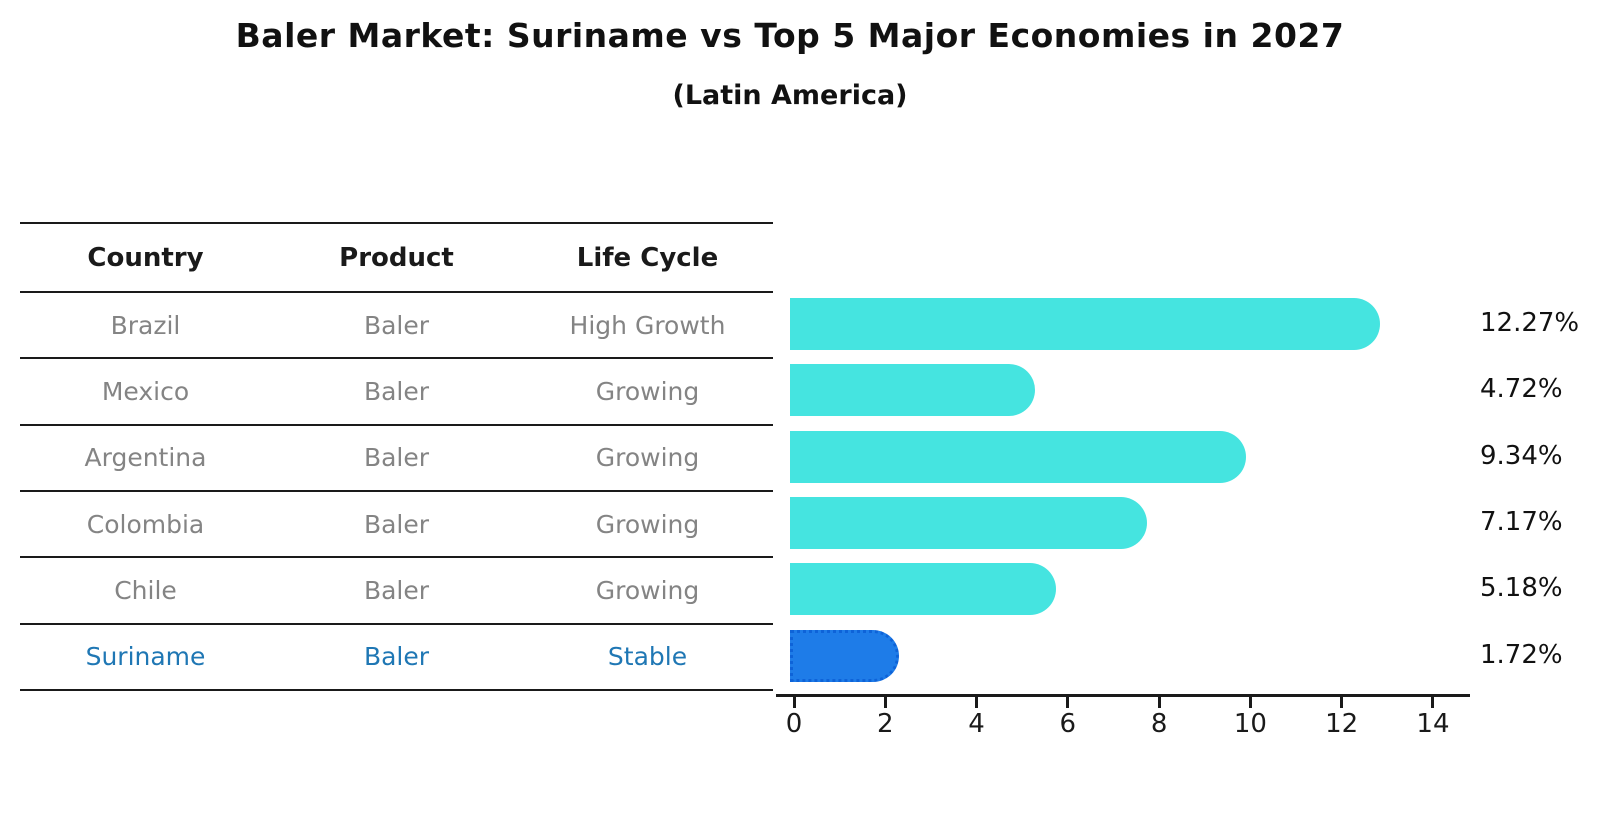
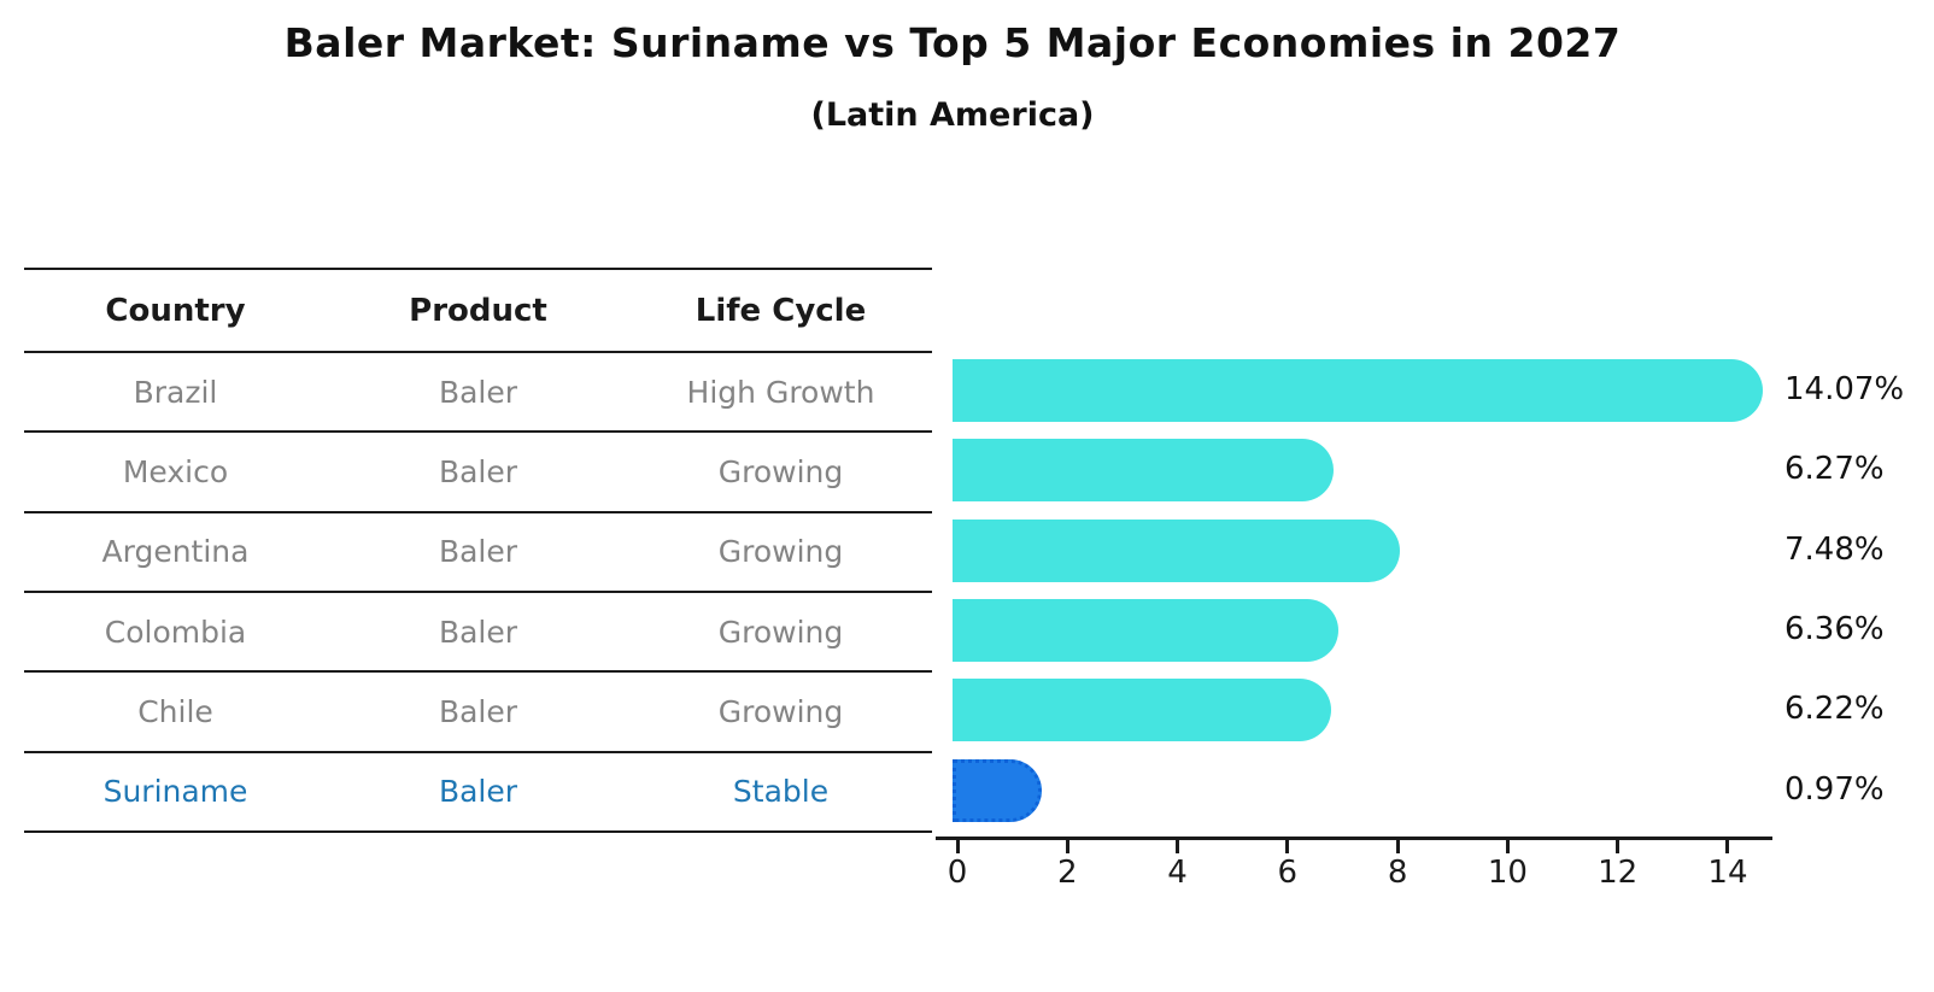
Brazil: 12.27% -> 14.07%
Mexico: 4.72% -> 6.27%
Argentina: 9.34% -> 7.48%
Colombia: 7.17% -> 6.36%
Chile: 5.18% -> 6.22%
Suriname: 1.72% -> 0.97%
